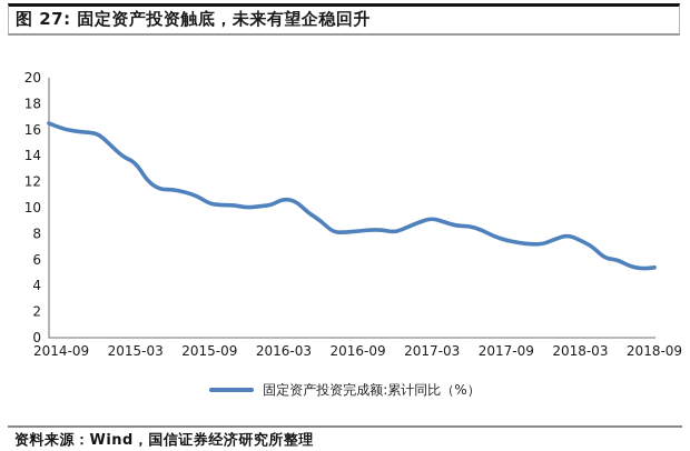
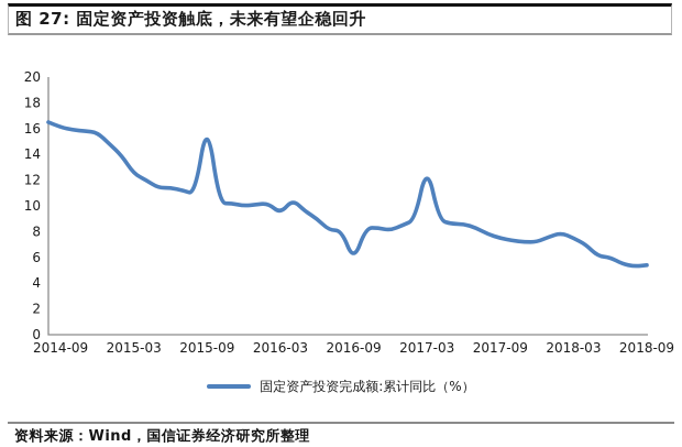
2015-03: 13.5 -> 12.5
2015-09: 10.3 -> 16.7
2016-03: 10.7 -> 9.4
2016-09: 8.2 -> 5.7
2017-03: 9.2 -> 13.2
